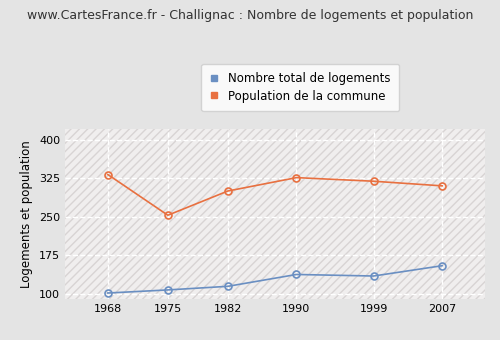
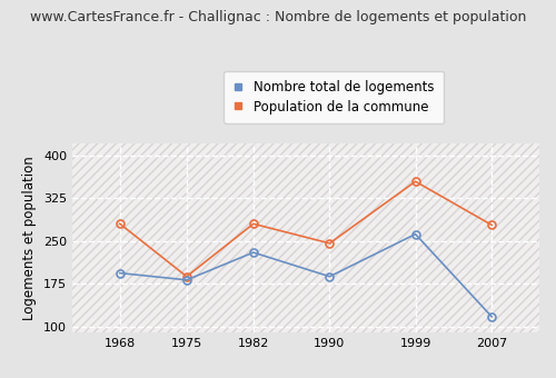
Nombre total de logements/1968: 102 -> 194
Population de la commune/1968: 332 -> 280
Nombre total de logements/1975: 108 -> 182
Population de la commune/1975: 253 -> 188
Nombre total de logements/1982: 115 -> 230
Population de la commune/1982: 300 -> 280
Nombre total de logements/1990: 138 -> 188
Population de la commune/1990: 326 -> 246
Nombre total de logements/1999: 135 -> 262
Population de la commune/1999: 319 -> 354
Nombre total de logements/2007: 155 -> 118
Population de la commune/2007: 310 -> 278
